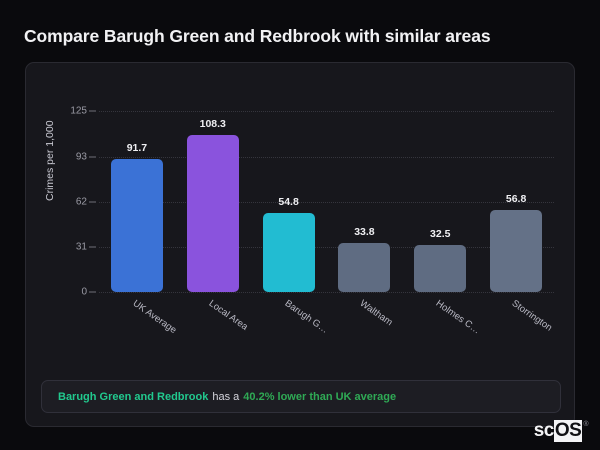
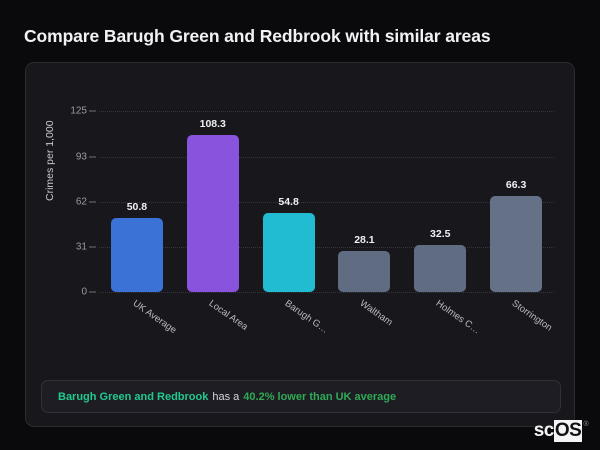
UK Average: 91.7 -> 50.8
Waltham: 33.8 -> 28.1
Storrington: 56.8 -> 66.3
